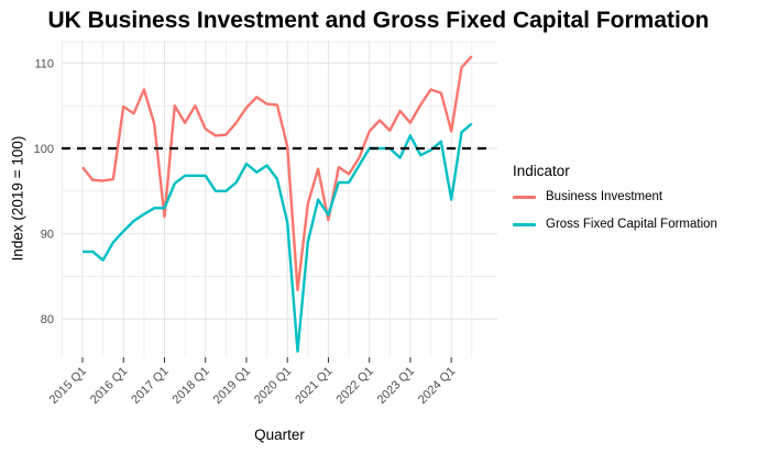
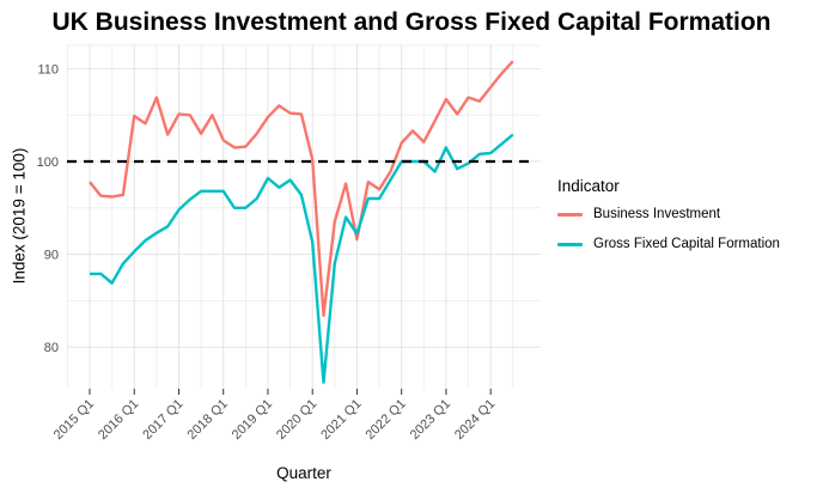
Business Investment/2017 Q1: 92 -> 105
Gross Fixed Capital Formation/2017 Q1: 93 -> 95
Business Investment/2023 Q1: 103 -> 107
Business Investment/2024 Q1: 102 -> 108
Gross Fixed Capital Formation/2024 Q1: 94 -> 101
